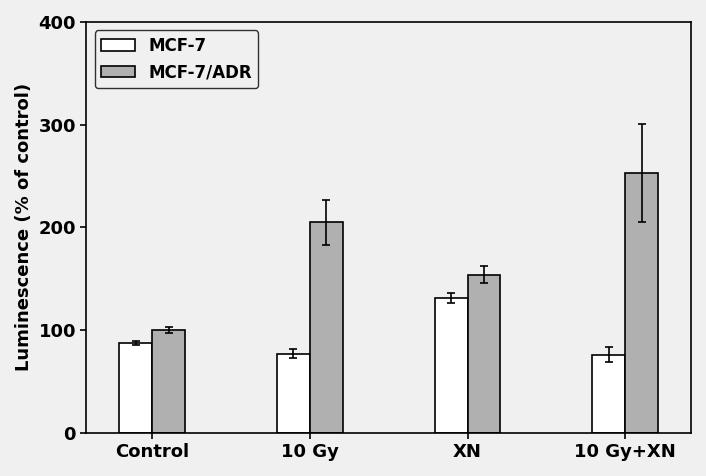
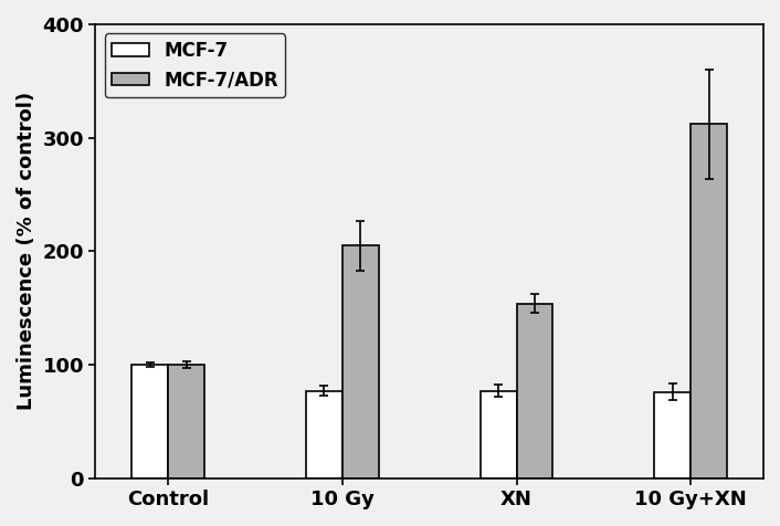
MCF-7/Control: 87 -> 100
MCF-7/XN: 131 -> 77
MCF-7/ADR/10 Gy+XN: 253 -> 312
